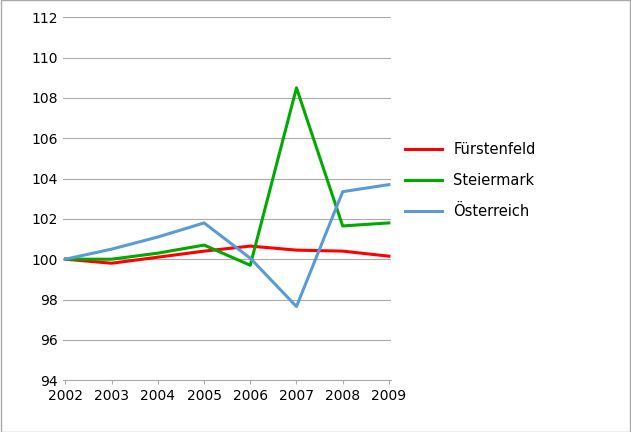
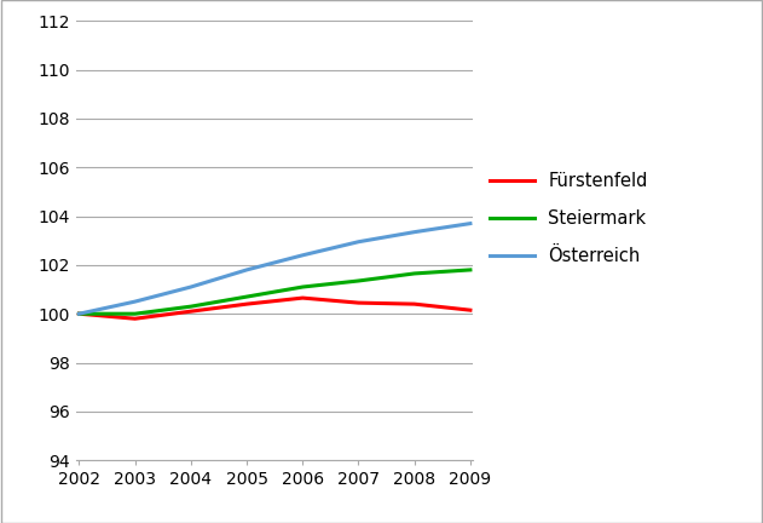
Steiermark/2006: 99.70 -> 101.10
Österreich/2006: 100.05 -> 102.40
Steiermark/2007: 108.50 -> 101.35
Österreich/2007: 97.65 -> 102.95
